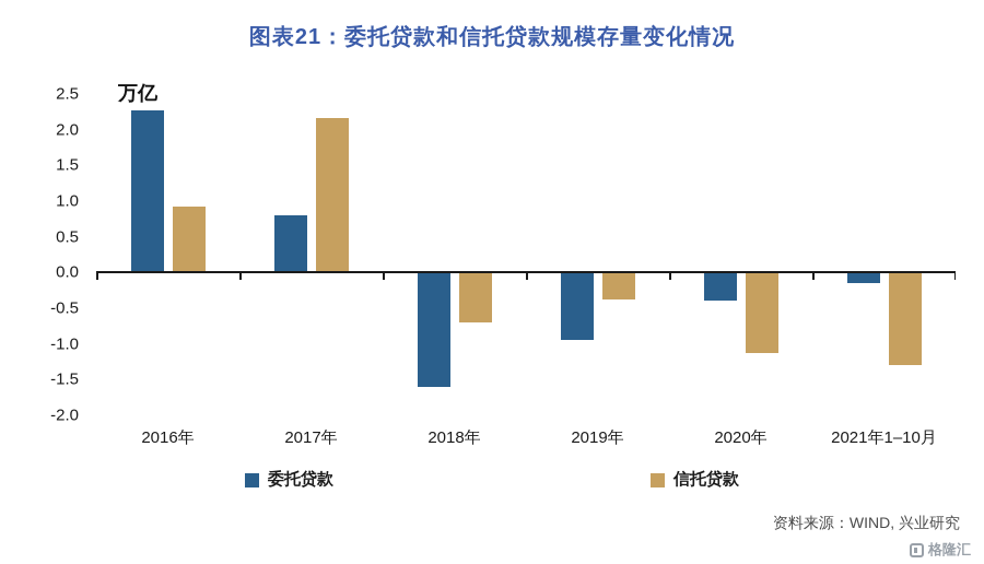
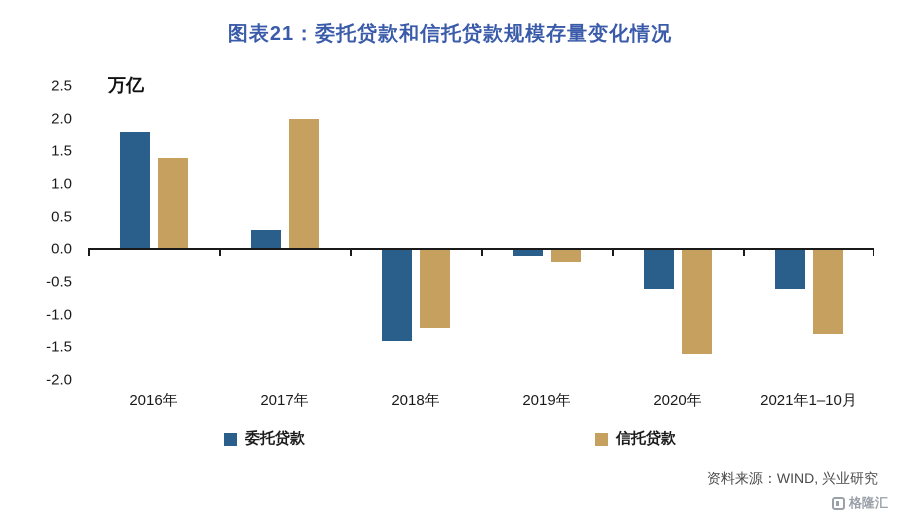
委托贷款/2016年: 2.3 -> 1.8
信托贷款/2016年: 0.9 -> 1.4
委托贷款/2017年: 0.8 -> 0.3
信托贷款/2017年: 2.2 -> 2.0
委托贷款/2018年: -1.6 -> -1.4
信托贷款/2018年: -0.7 -> -1.2
委托贷款/2019年: -0.9 -> -0.1
信托贷款/2019年: -0.4 -> -0.2
委托贷款/2020年: -0.4 -> -0.6
信托贷款/2020年: -1.1 -> -1.6
委托贷款/2021年1–10月: -0.1 -> -0.6
